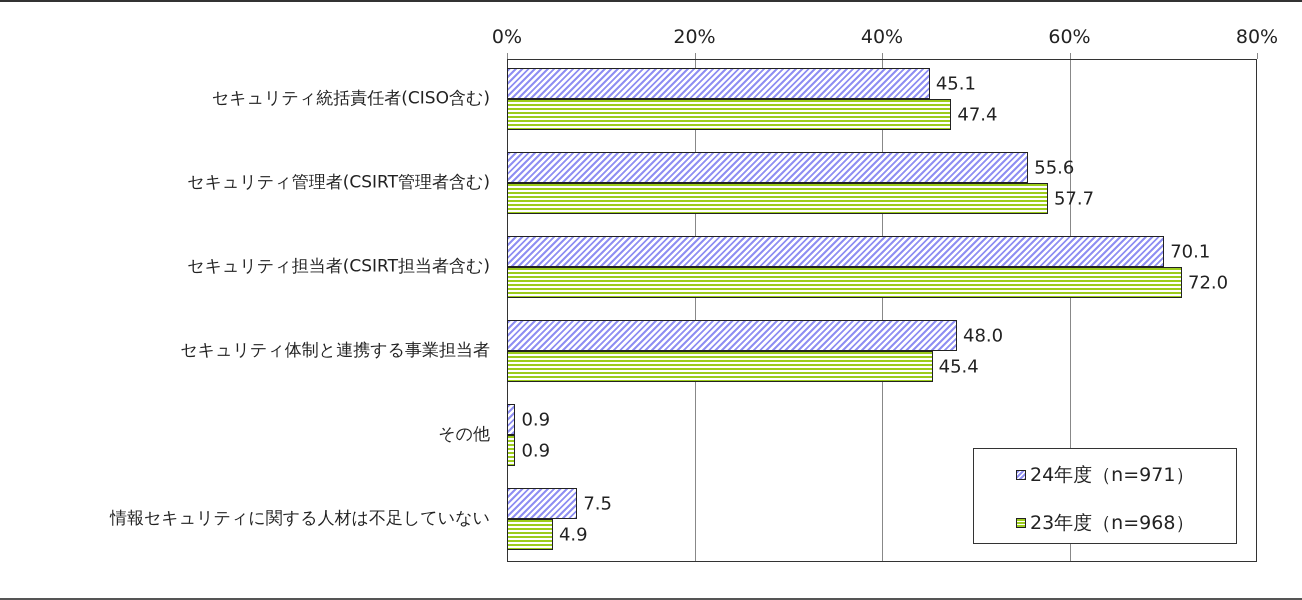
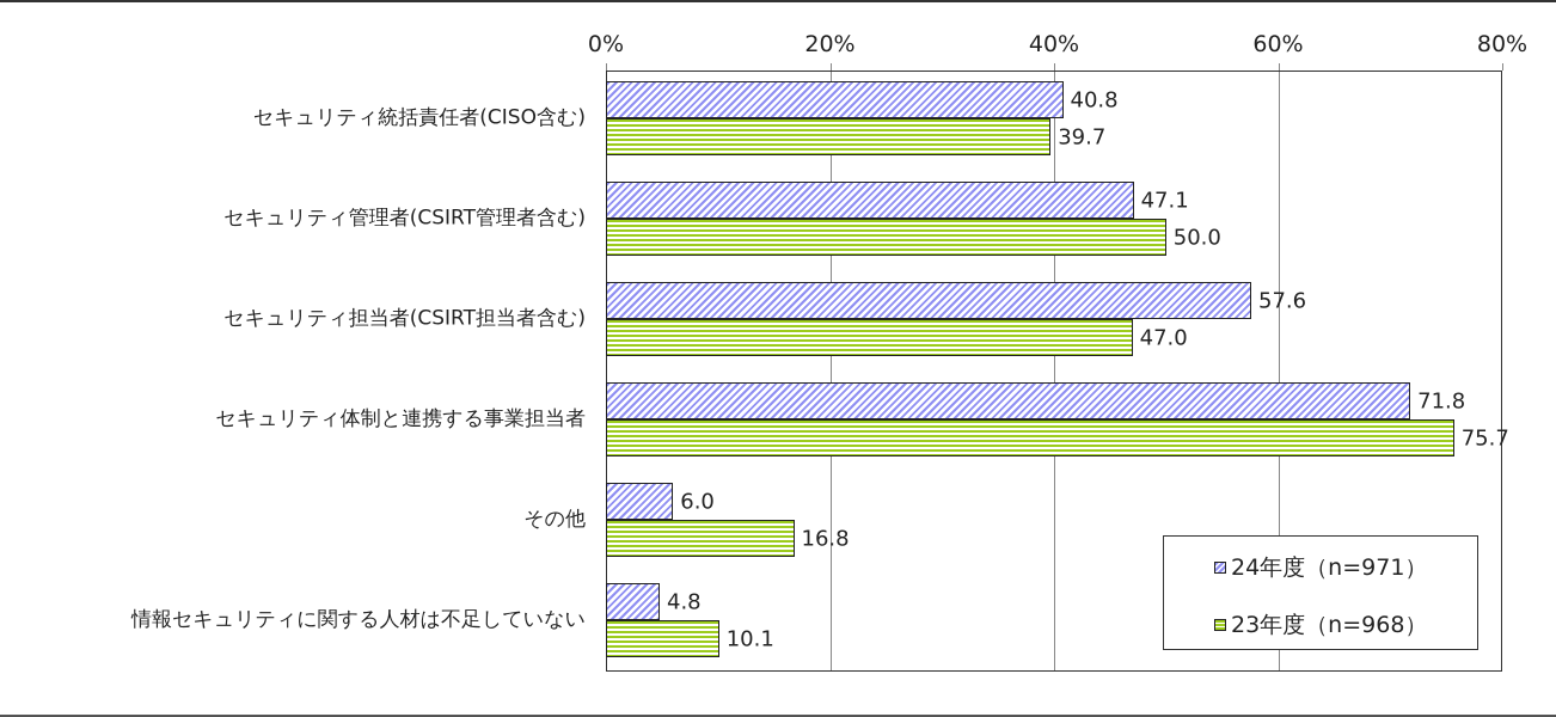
24年度（n=971）/セキュリティ統括責任者(CISO含む): 45.1 -> 40.8
23年度（n=968）/セキュリティ統括責任者(CISO含む): 47.4 -> 39.7
24年度（n=971）/セキュリティ管理者(CSIRT管理者含む): 55.6 -> 47.1
23年度（n=968）/セキュリティ管理者(CSIRT管理者含む): 57.7 -> 50.0
24年度（n=971）/セキュリティ担当者(CSIRT担当者含む): 70.1 -> 57.6
23年度（n=968）/セキュリティ担当者(CSIRT担当者含む): 72.0 -> 47.0
24年度（n=971）/セキュリティ体制と連携する事業担当者: 48.0 -> 71.8
23年度（n=968）/セキュリティ体制と連携する事業担当者: 45.4 -> 75.7
24年度（n=971）/その他: 0.9 -> 6.0
23年度（n=968）/その他: 0.9 -> 16.8
24年度（n=971）/情報セキュリティに関する人材は不足していない: 7.5 -> 4.8
23年度（n=968）/情報セキュリティに関する人材は不足していない: 4.9 -> 10.1
